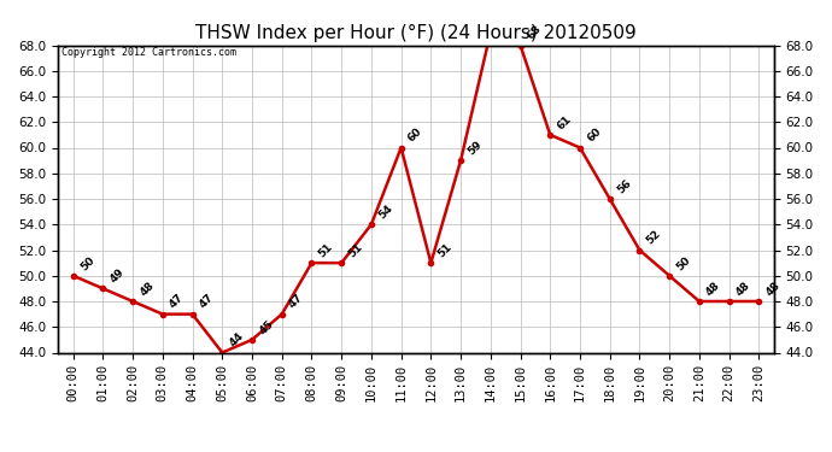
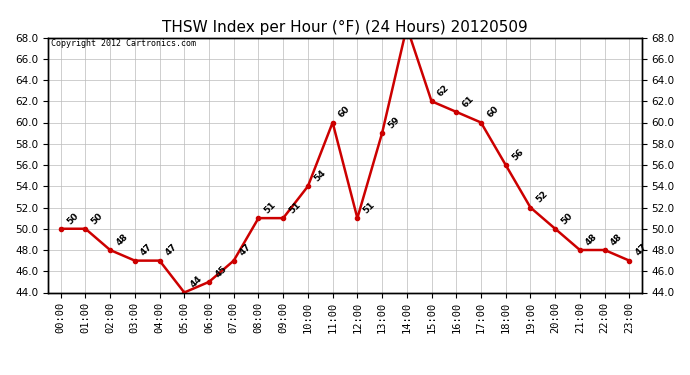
01:00: 49 -> 50
15:00: 68 -> 62
23:00: 48 -> 47
